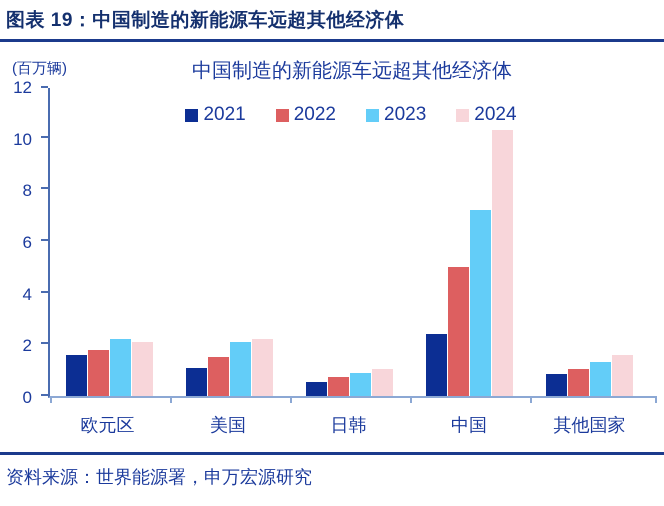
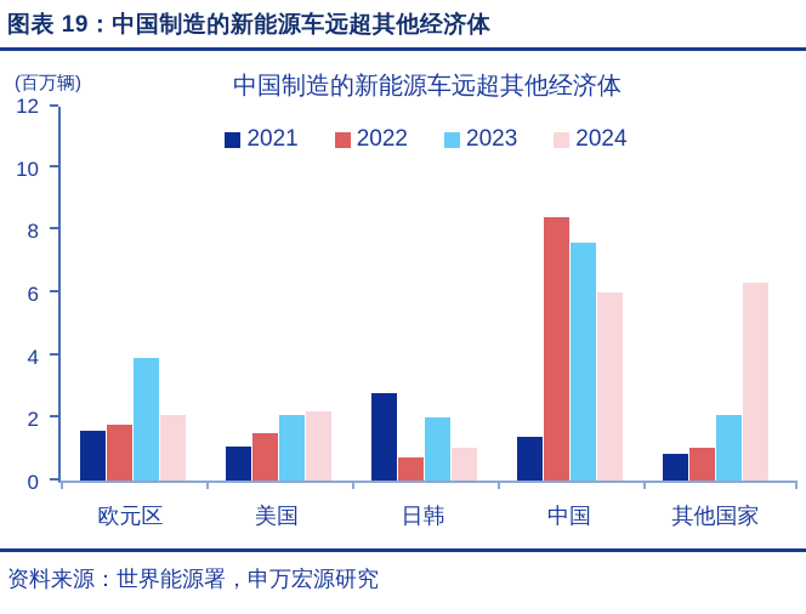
2023/欧元区: 2.2 -> 3.9
2021/日韩: 0.6 -> 2.8
2023/日韩: 0.9 -> 2.0
2021/中国: 2.4 -> 1.4
2022/中国: 5.0 -> 8.4
2023/中国: 7.2 -> 7.6
2024/中国: 10.3 -> 6.0
2023/其他国家: 1.3 -> 2.1
2024/其他国家: 1.6 -> 6.3
